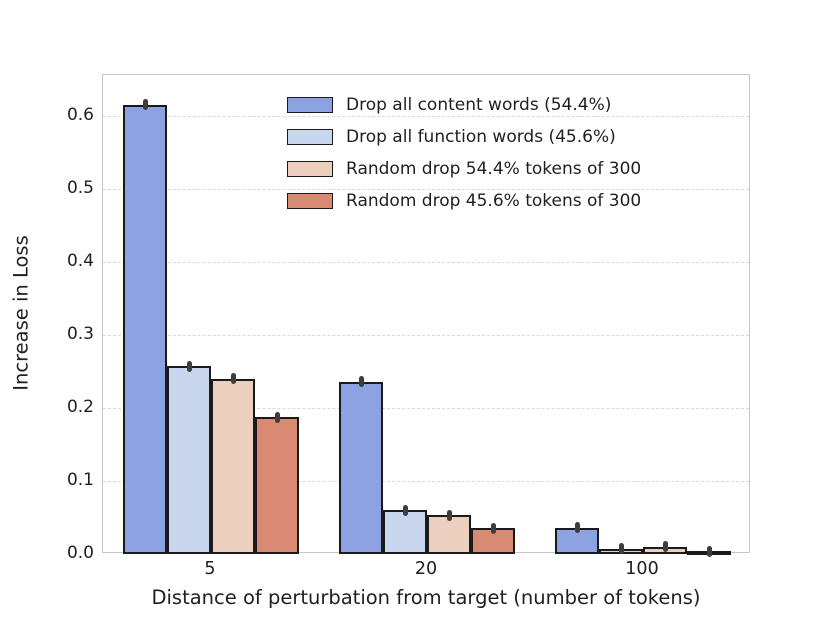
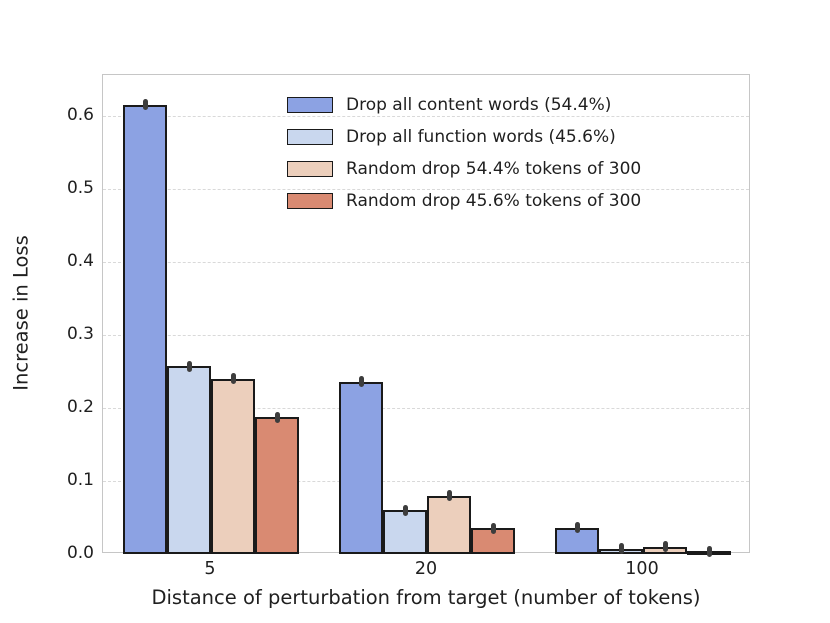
Random drop 54.4% tokens of 300/20: 0.05 -> 0.08
